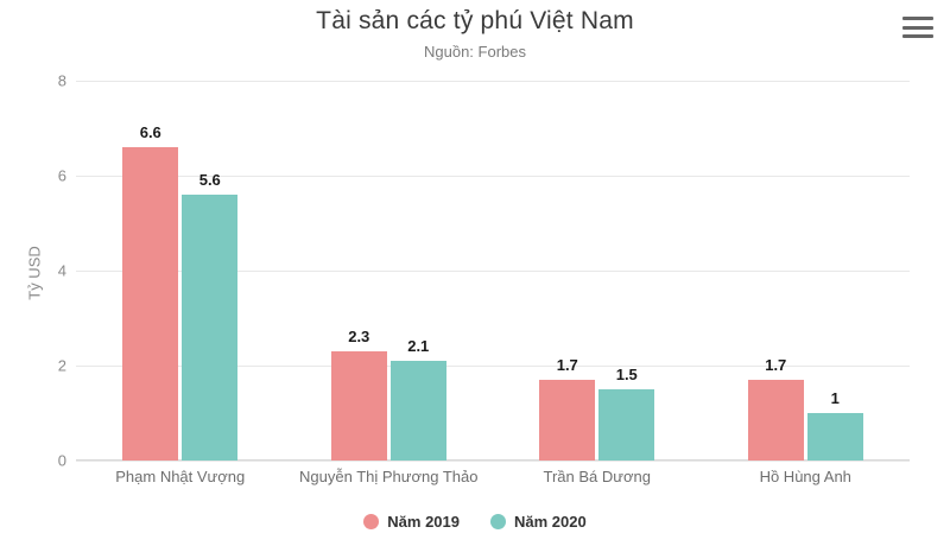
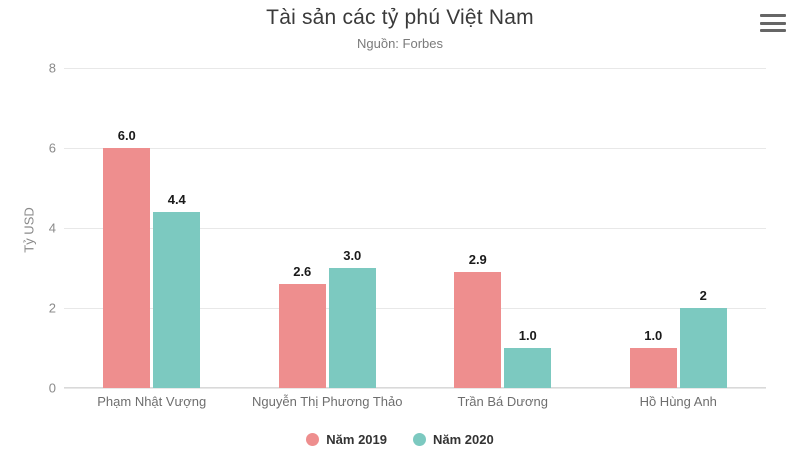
Năm 2019/Phạm Nhật Vượng: 6.6 -> 6.0
Năm 2020/Phạm Nhật Vượng: 5.6 -> 4.4
Năm 2019/Nguyễn Thị Phương Thảo: 2.3 -> 2.6
Năm 2020/Nguyễn Thị Phương Thảo: 2.1 -> 3.0
Năm 2019/Trần Bá Dương: 1.7 -> 2.9
Năm 2020/Trần Bá Dương: 1.5 -> 1.0
Năm 2019/Hồ Hùng Anh: 1.7 -> 1.0
Năm 2020/Hồ Hùng Anh: 1 -> 2
